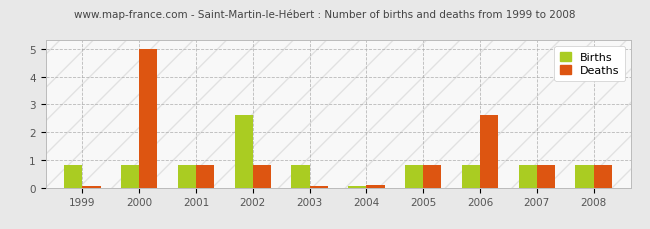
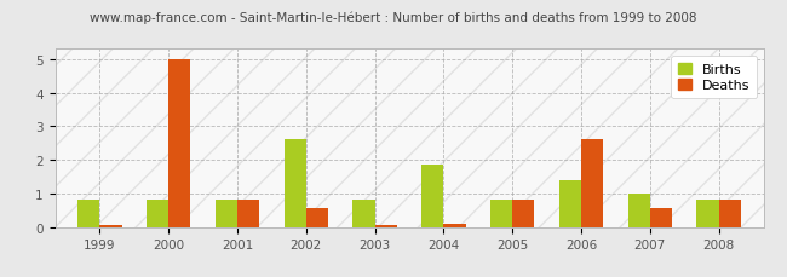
Deaths/2002: 0.80 -> 0.55
Births/2004: 0.05 -> 1.85
Births/2006: 0.80 -> 1.40
Births/2007: 0.80 -> 1.00
Deaths/2007: 0.80 -> 0.55
